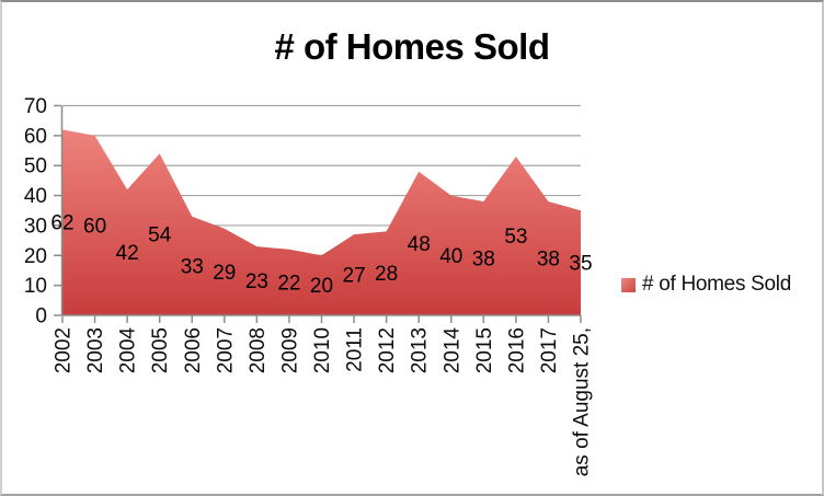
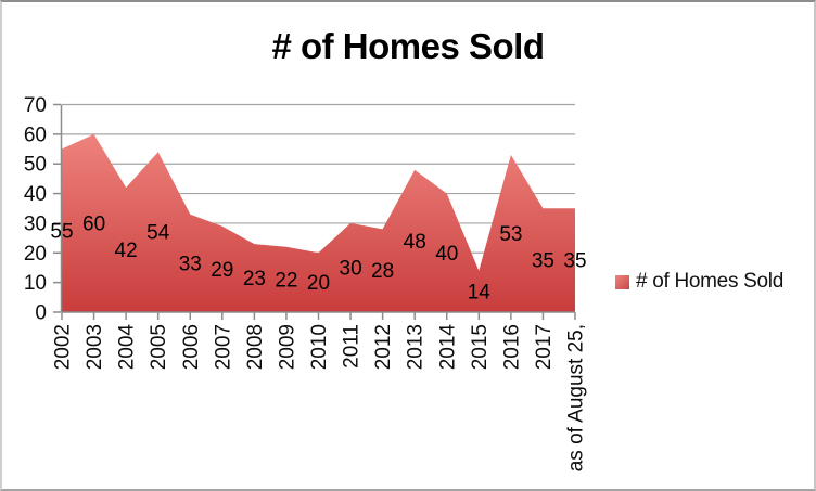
2002: 62 -> 55
2011: 27 -> 30
2015: 38 -> 14
2017: 38 -> 35
